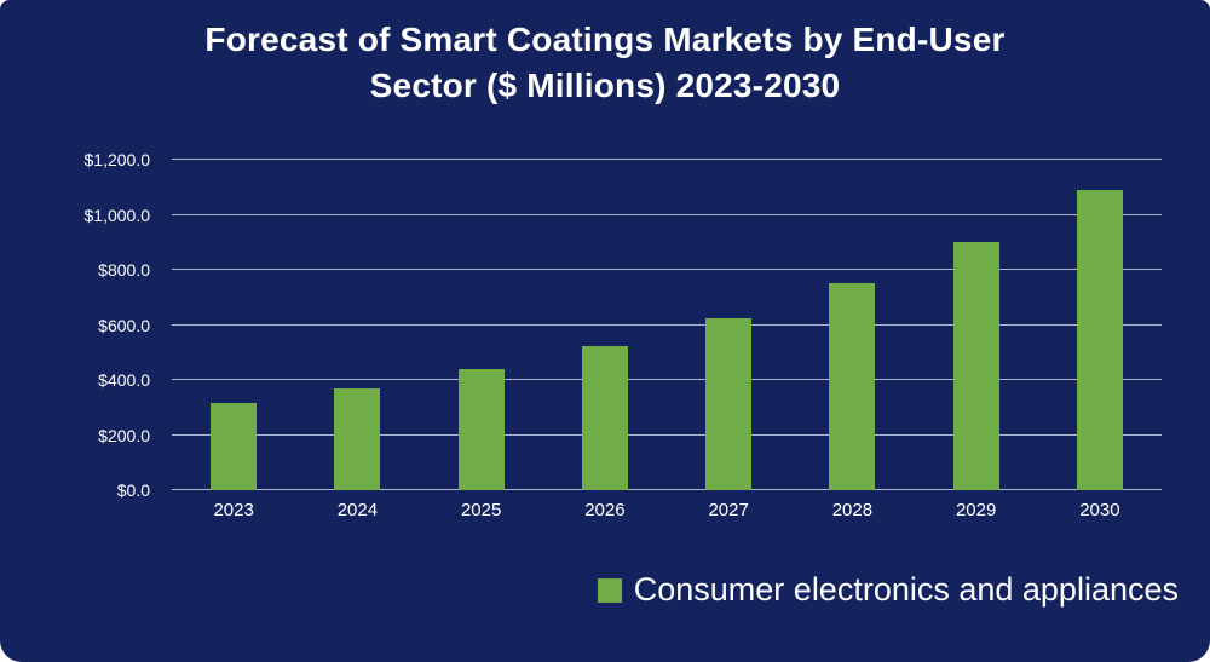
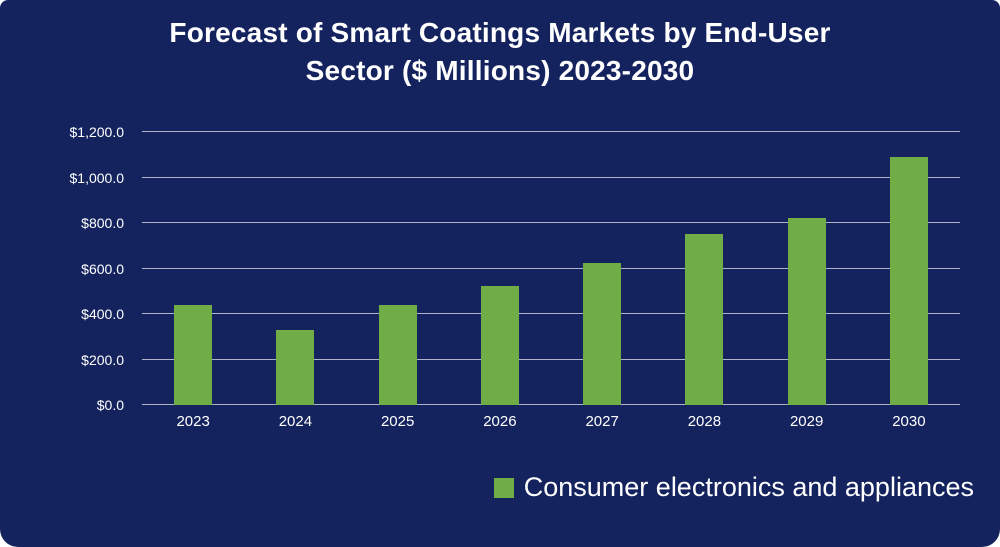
2023: $320 -> $440
2024: $370 -> $330
2029: $900 -> $820
